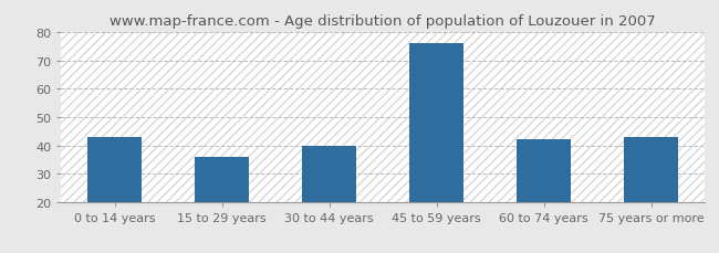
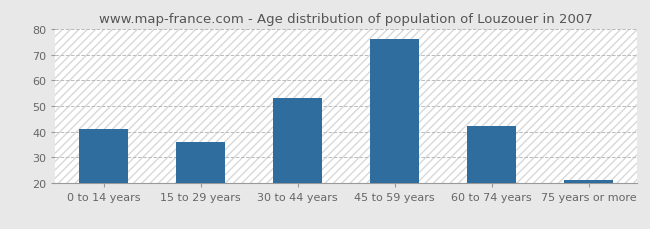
0 to 14 years: 43 -> 41
30 to 44 years: 40 -> 53
75 years or more: 43 -> 21
